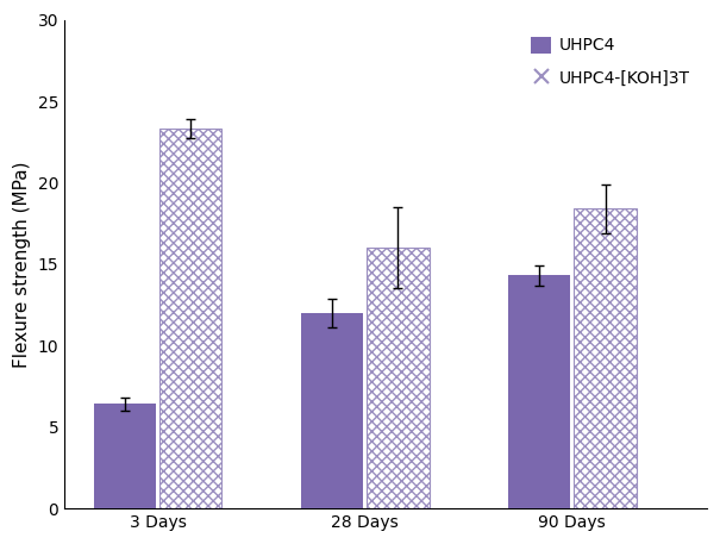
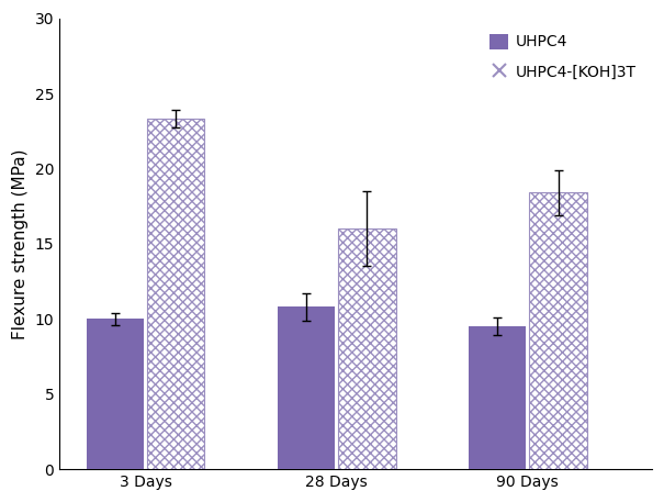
UHPC4/3 Days: 6.4 -> 10.0
UHPC4/28 Days: 12.0 -> 10.8
UHPC4/90 Days: 14.3 -> 9.5
